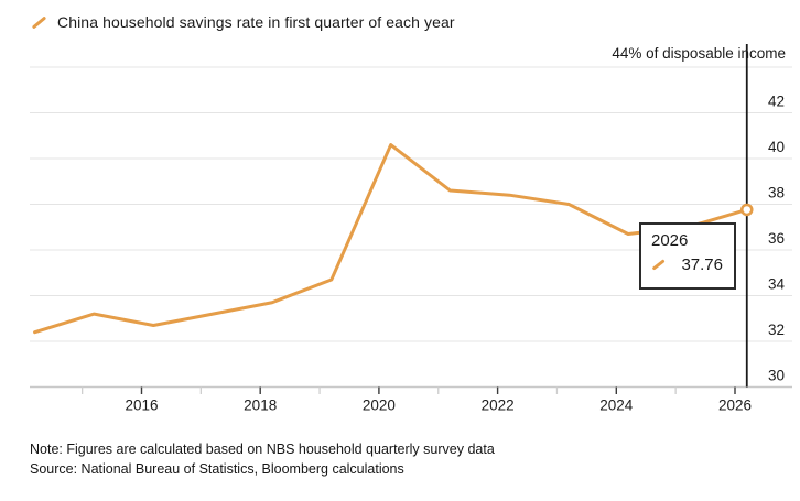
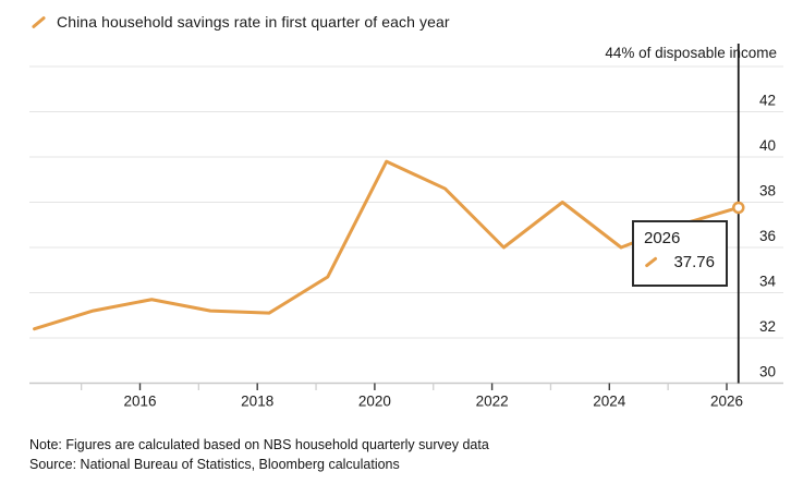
2016: 32.7 -> 33.7
2018: 33.7 -> 33.1
2020: 40.6 -> 39.8
2022: 38.4 -> 36.0
2024: 36.7 -> 36.0
